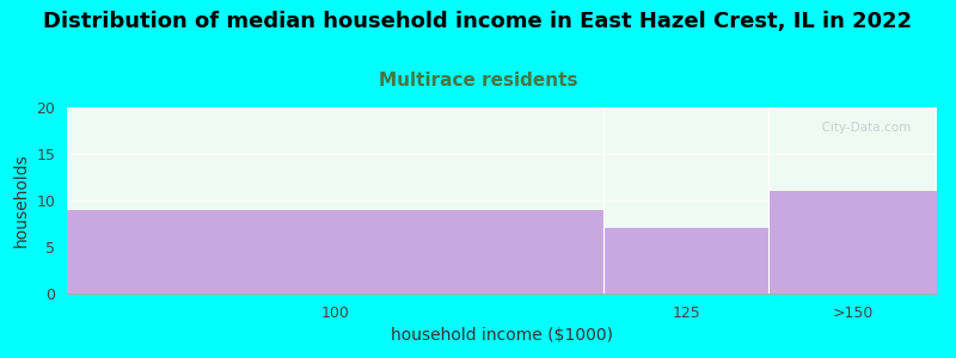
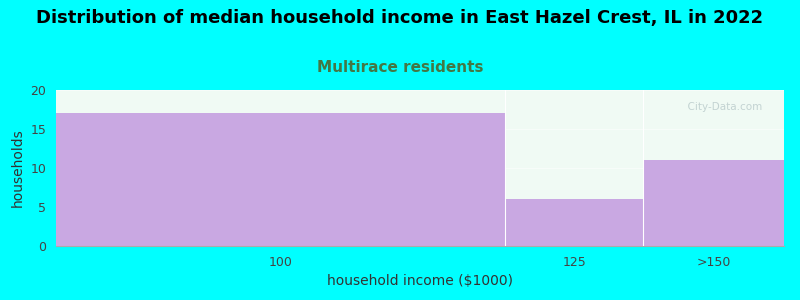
100: 9 -> 17
125: 7 -> 6
